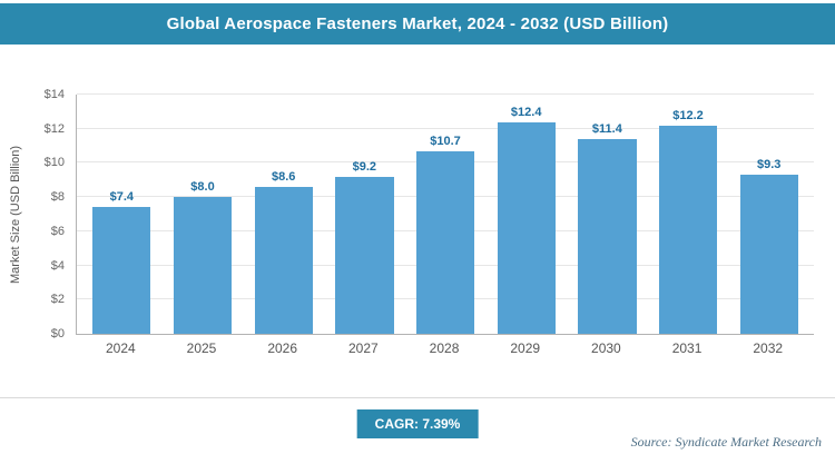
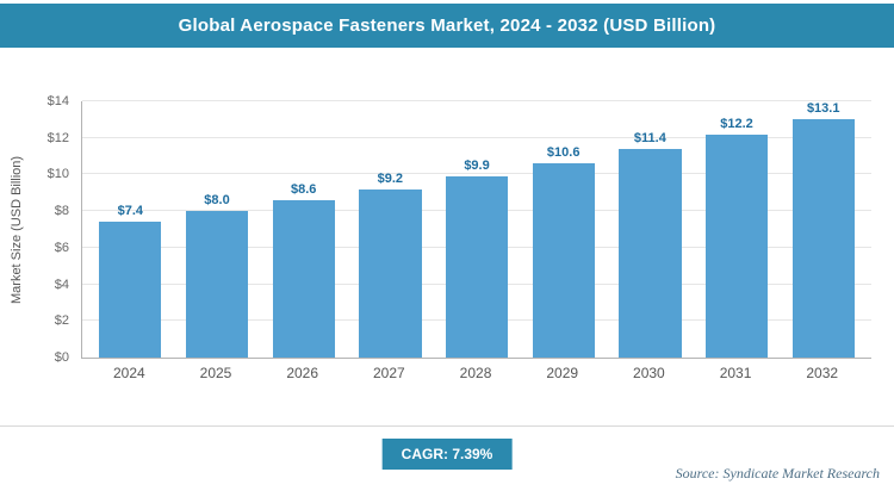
2028: $10.7 -> $9.9
2029: $12.4 -> $10.6
2032: $9.3 -> $13.1
